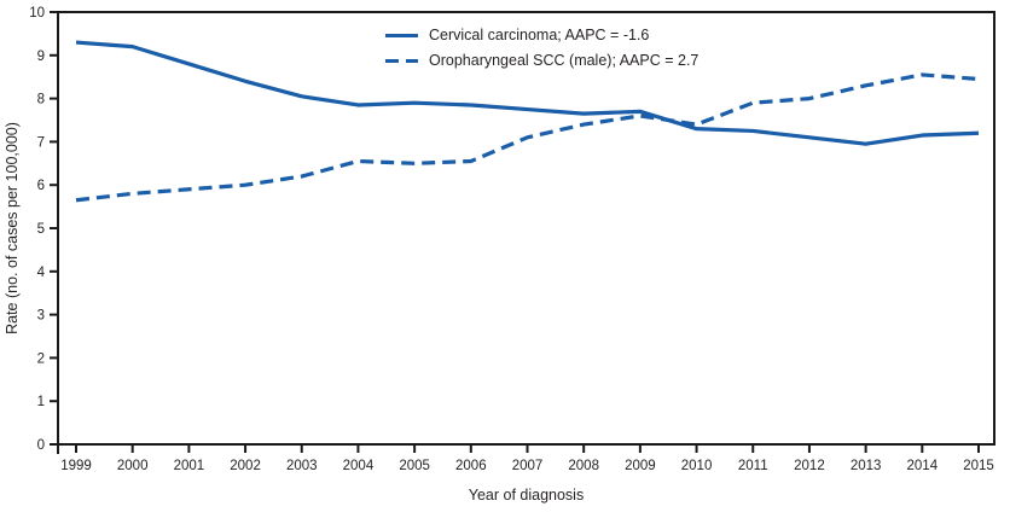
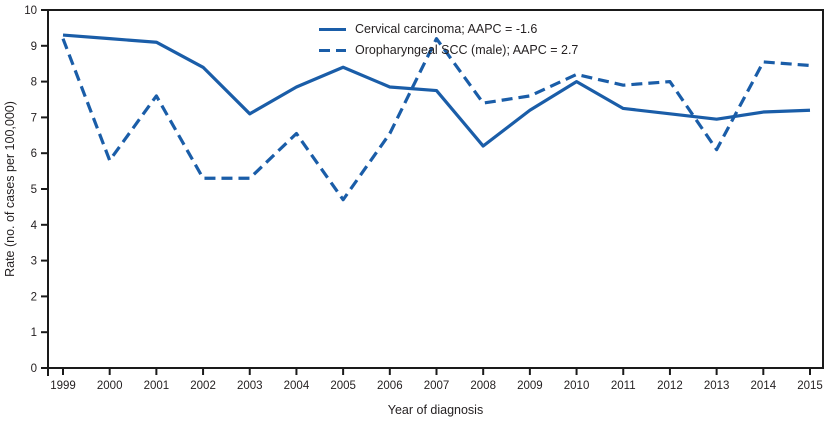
Oropharyngeal SCC (male); AAPC = 2.7/1999: 5.7 -> 9.2
Cervical carcinoma; AAPC = -1.6/2001: 8.8 -> 9.1
Oropharyngeal SCC (male); AAPC = 2.7/2001: 5.9 -> 7.6
Oropharyngeal SCC (male); AAPC = 2.7/2002: 6.0 -> 5.3
Cervical carcinoma; AAPC = -1.6/2003: 8.1 -> 7.1
Oropharyngeal SCC (male); AAPC = 2.7/2003: 6.2 -> 5.3
Cervical carcinoma; AAPC = -1.6/2005: 7.9 -> 8.4
Oropharyngeal SCC (male); AAPC = 2.7/2005: 6.5 -> 4.7
Oropharyngeal SCC (male); AAPC = 2.7/2007: 7.1 -> 9.2
Cervical carcinoma; AAPC = -1.6/2008: 7.7 -> 6.2
Cervical carcinoma; AAPC = -1.6/2009: 7.7 -> 7.2
Cervical carcinoma; AAPC = -1.6/2010: 7.3 -> 8.0
Oropharyngeal SCC (male); AAPC = 2.7/2010: 7.4 -> 8.2
Oropharyngeal SCC (male); AAPC = 2.7/2013: 8.3 -> 6.1
